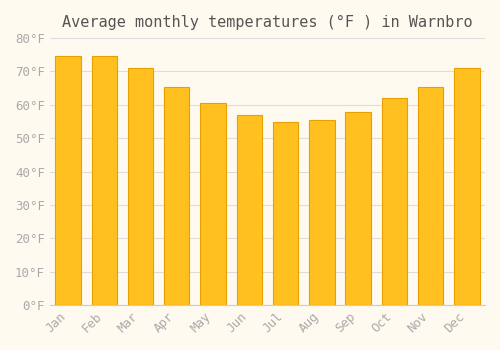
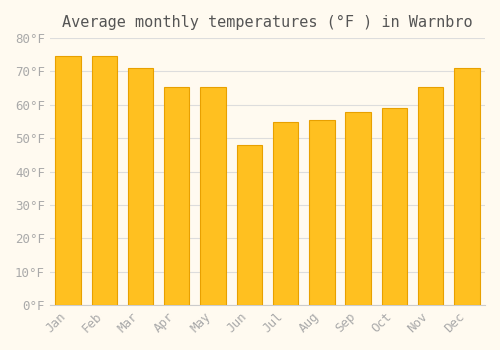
May: 60.5°F -> 65.5°F
Jun: 57.0°F -> 48.0°F
Oct: 62.0°F -> 59.0°F
